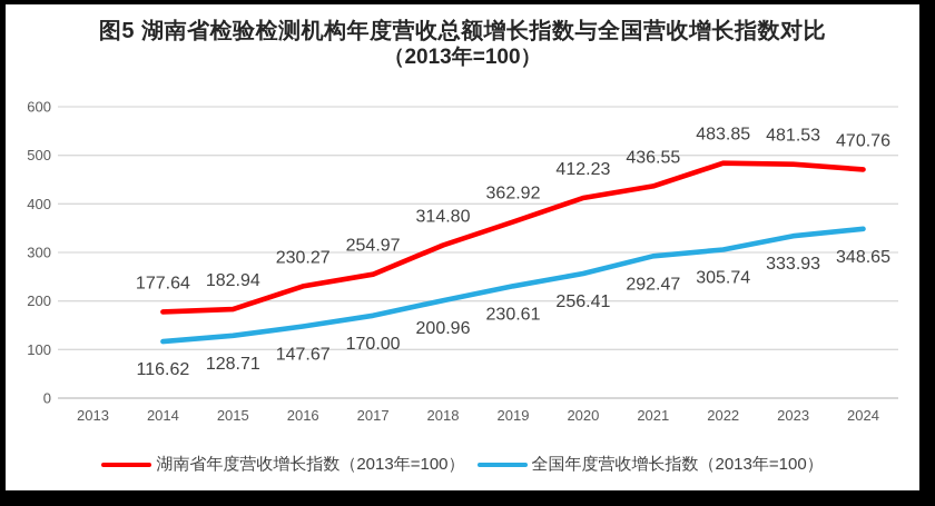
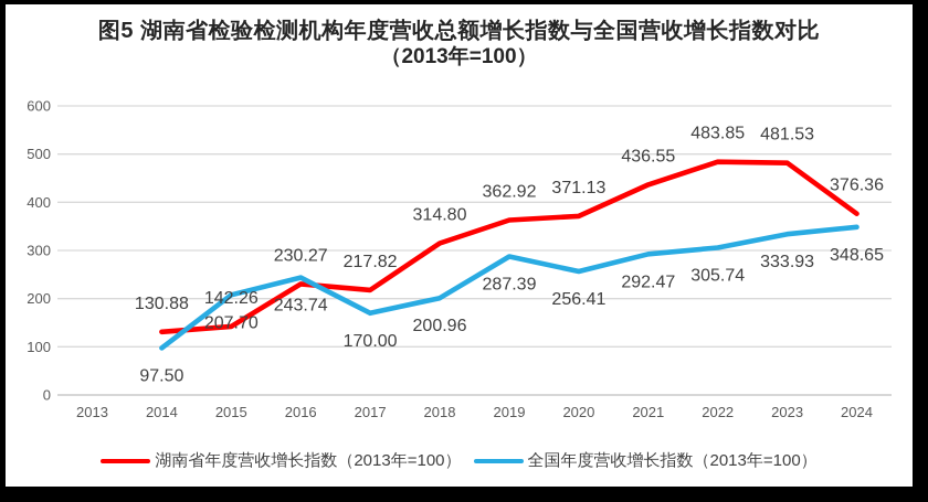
湖南省年度营收增长指数（2013年=100）/2014: 177.64 -> 130.88
全国年度营收增长指数（2013年=100）/2014: 116.62 -> 97.50
湖南省年度营收增长指数（2013年=100）/2015: 182.94 -> 142.26
全国年度营收增长指数（2013年=100）/2015: 128.71 -> 207.70
全国年度营收增长指数（2013年=100）/2016: 147.67 -> 243.74
湖南省年度营收增长指数（2013年=100）/2017: 254.97 -> 217.82
全国年度营收增长指数（2013年=100）/2019: 230.61 -> 287.39
湖南省年度营收增长指数（2013年=100）/2020: 412.23 -> 371.13
湖南省年度营收增长指数（2013年=100）/2024: 470.76 -> 376.36
